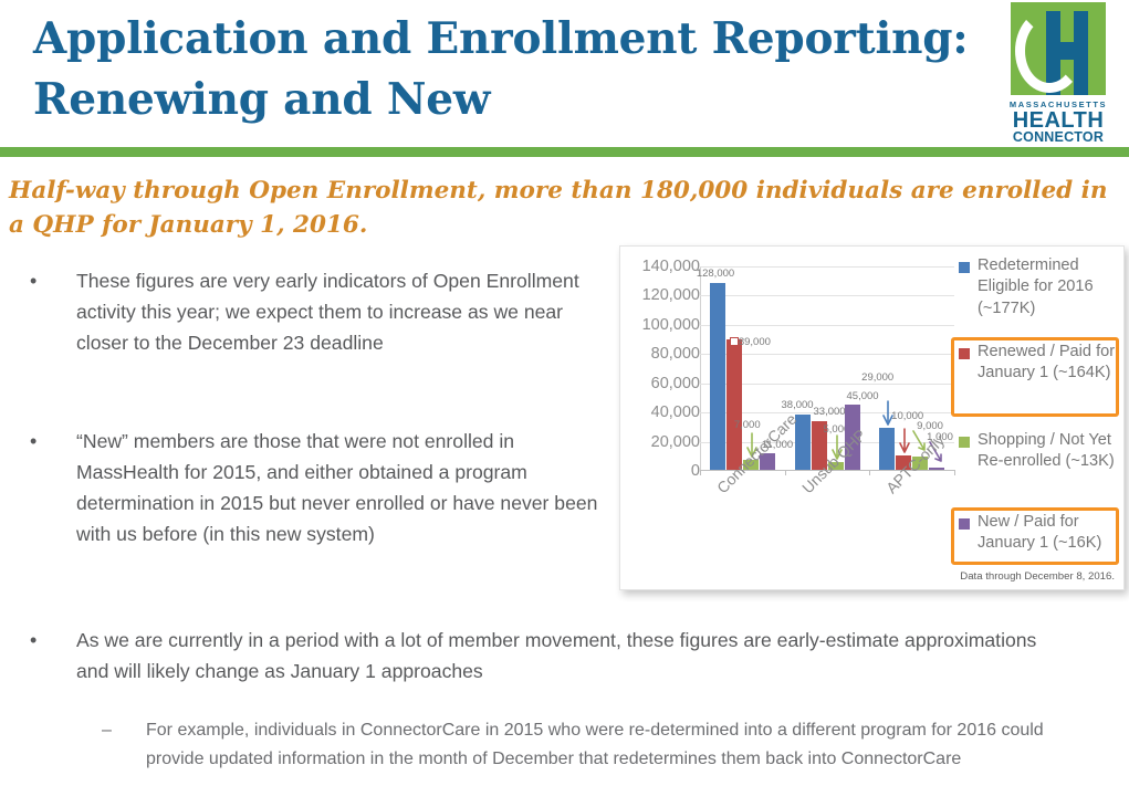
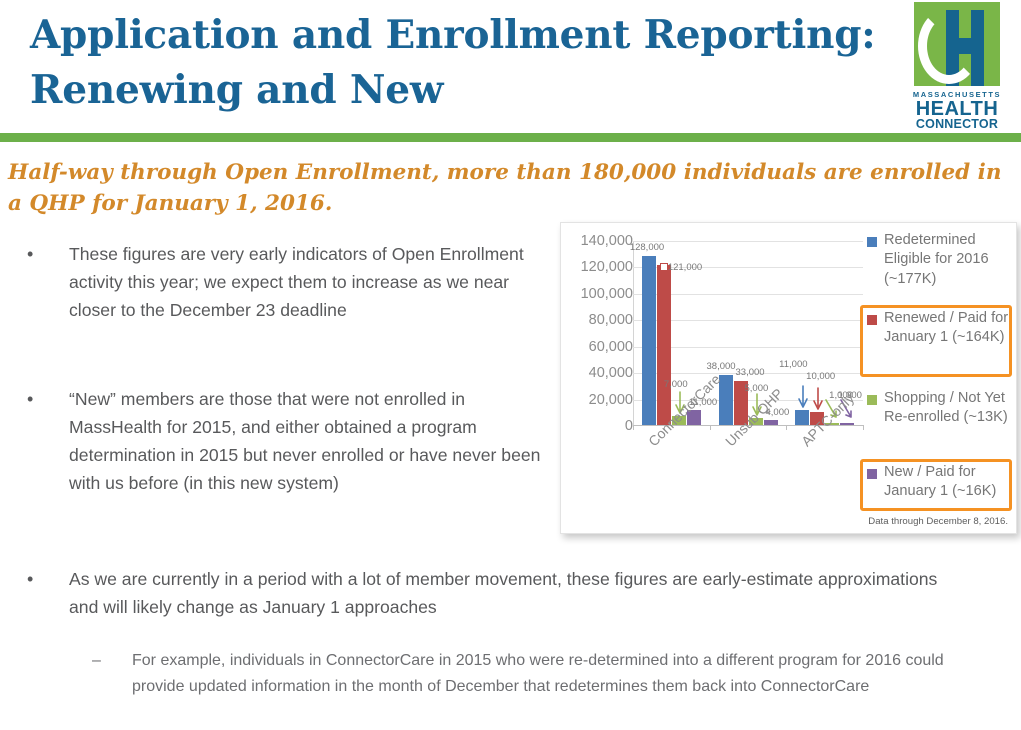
Renewed / Paid for January 1 (~164K)/ConnectorCare: 89,000 -> 121,000
New / Paid for January 1 (~16K)/Unsub QHP: 45,000 -> 4,000
Redetermined Eligible for 2016 (~177K)/APTC-only: 29,000 -> 11,000
Shopping / Not Yet Re-enrolled (~13K)/APTC-only: 9,000 -> 1,000
